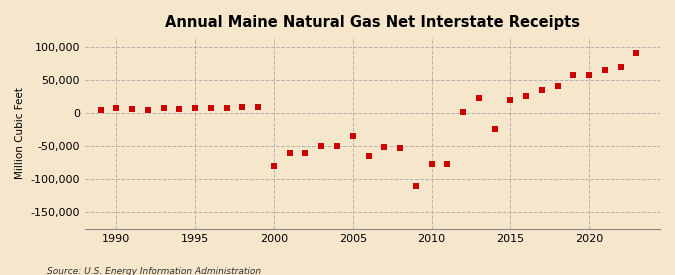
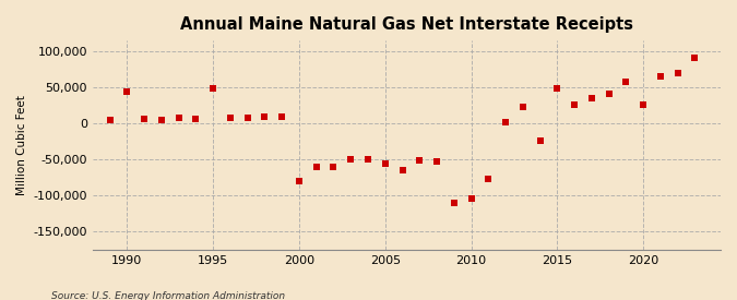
1990: 7,000 -> 44,000
1995: 8,000 -> 48,000
2005: -35,000 -> -56,000
2010: -78,000 -> -104,000
2015: 20,000 -> 48,000
2020: 57,000 -> 26,000
